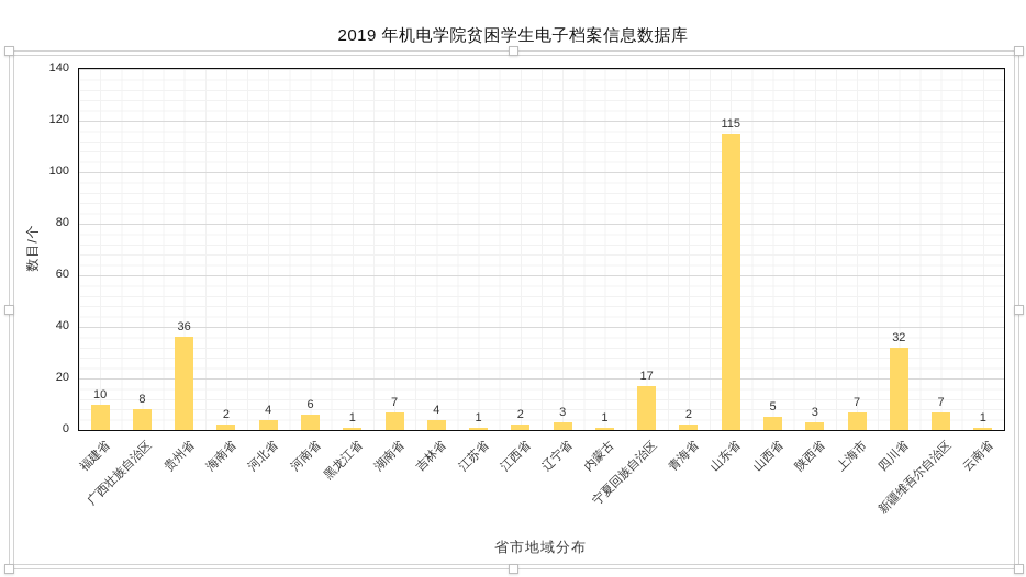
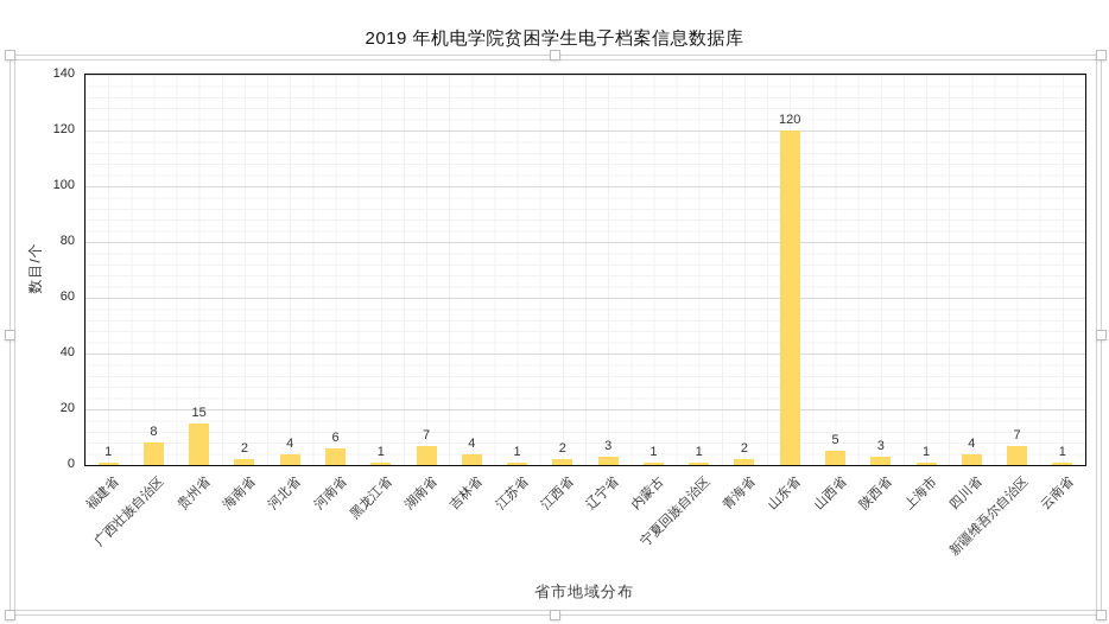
福建省: 10 -> 1
贵州省: 36 -> 15
宁夏回族自治区: 17 -> 1
山东省: 115 -> 120
上海市: 7 -> 1
四川省: 32 -> 4
